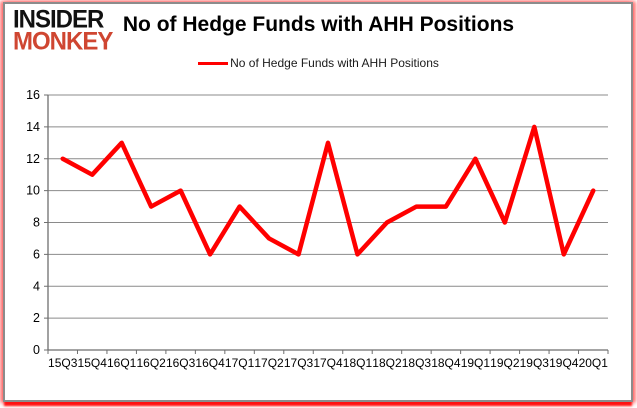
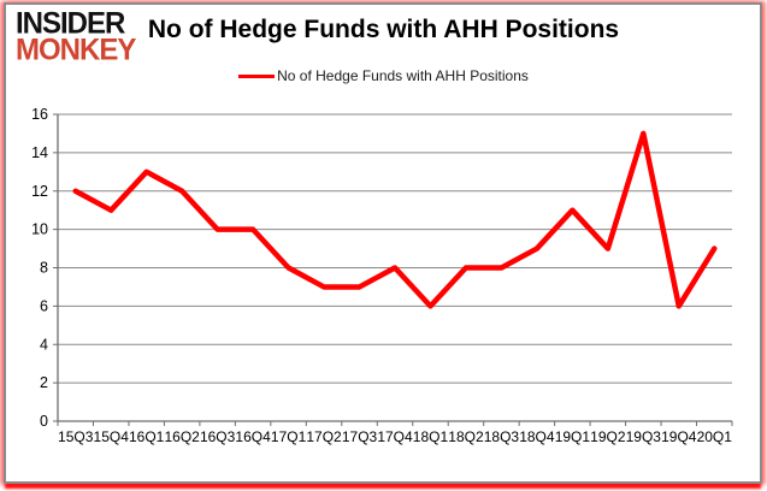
16Q2: 9 -> 12
16Q4: 6 -> 10
17Q1: 9 -> 8
17Q3: 6 -> 7
17Q4: 13 -> 8
18Q3: 9 -> 8
19Q1: 12 -> 11
19Q2: 8 -> 9
19Q3: 14 -> 15
20Q1: 10 -> 9
